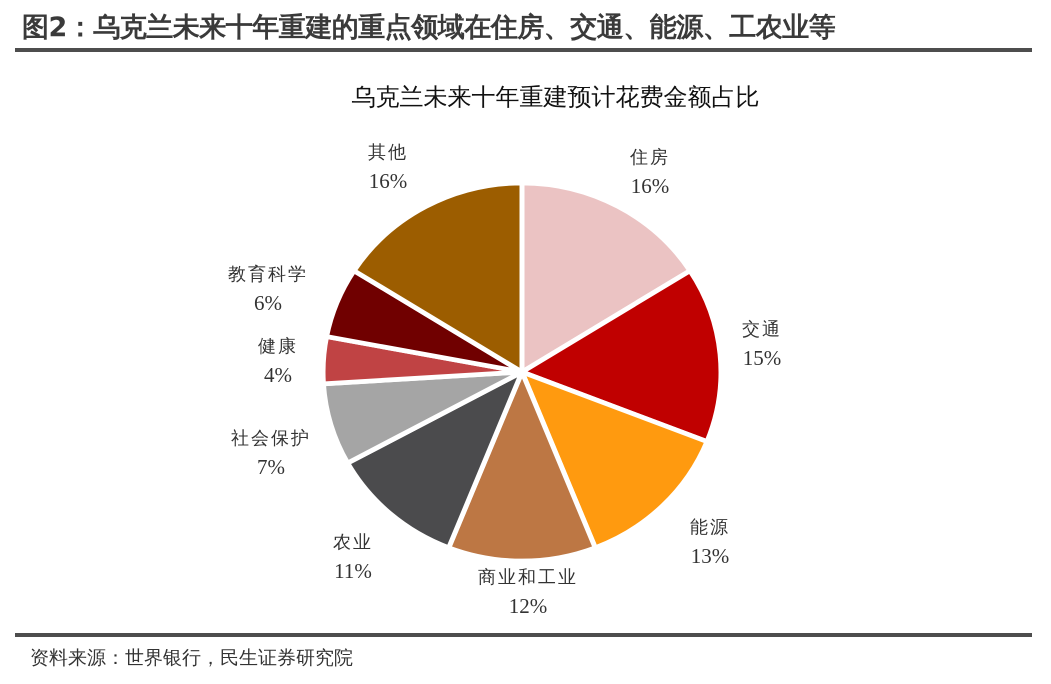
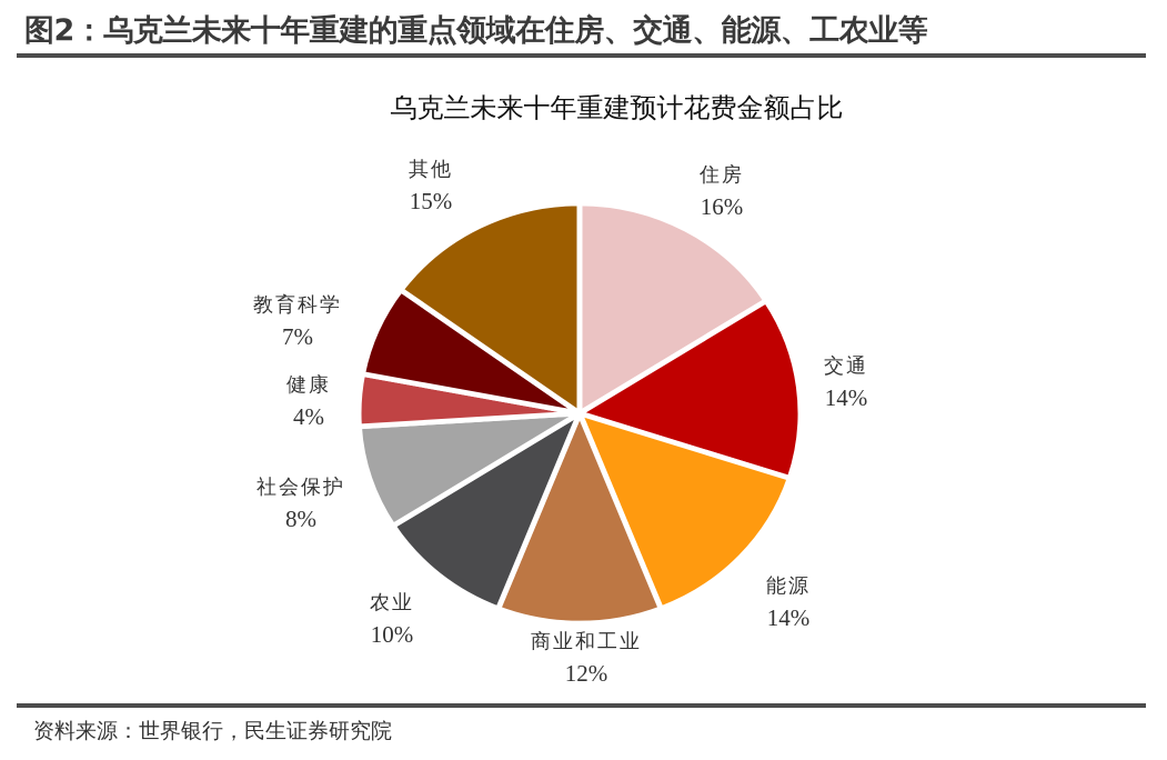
交通: 15% -> 14%
能源: 13% -> 14%
农业: 11% -> 10%
社会保护: 7% -> 8%
教育科学: 6% -> 7%
其他: 16% -> 15%
